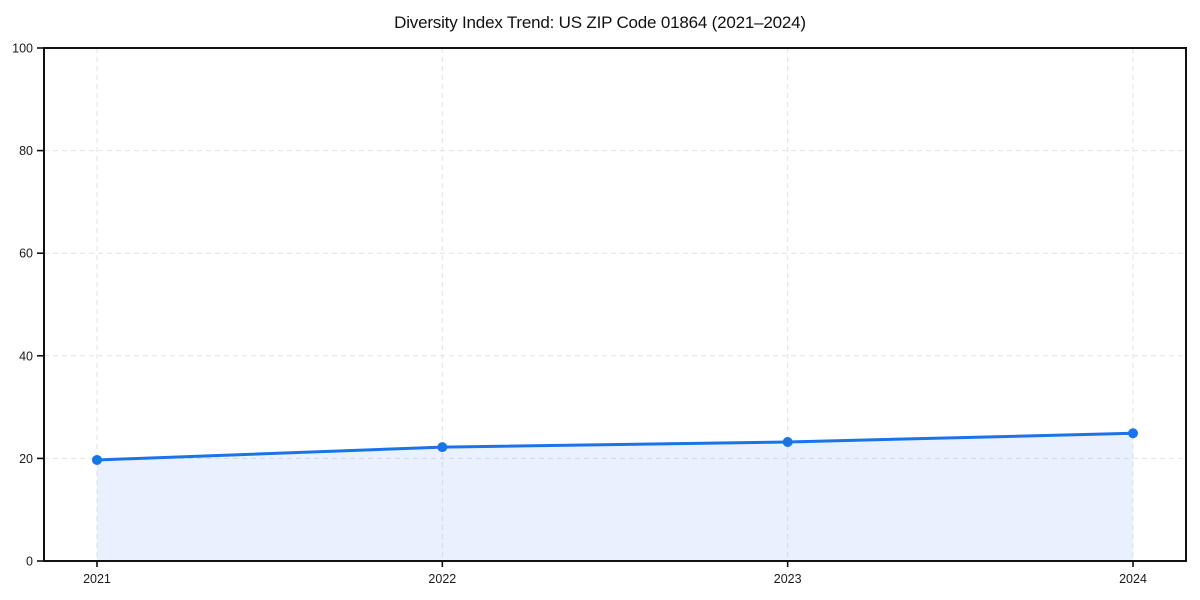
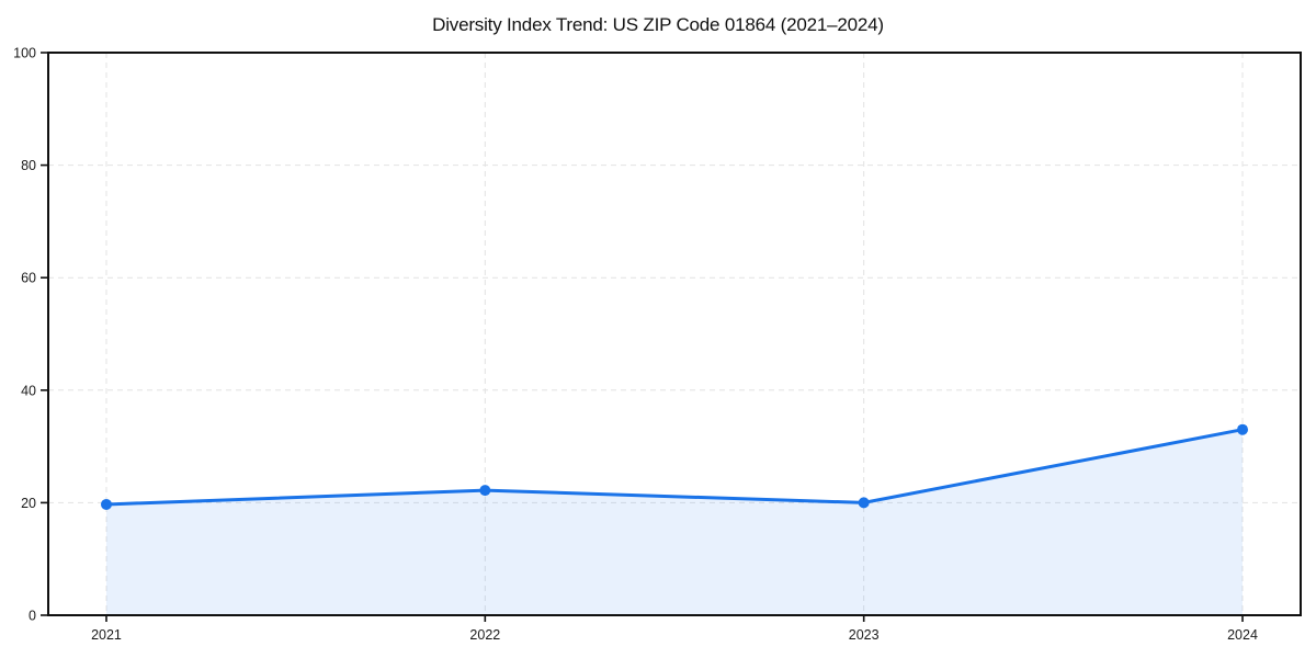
2023: 23 -> 20
2024: 25 -> 33
